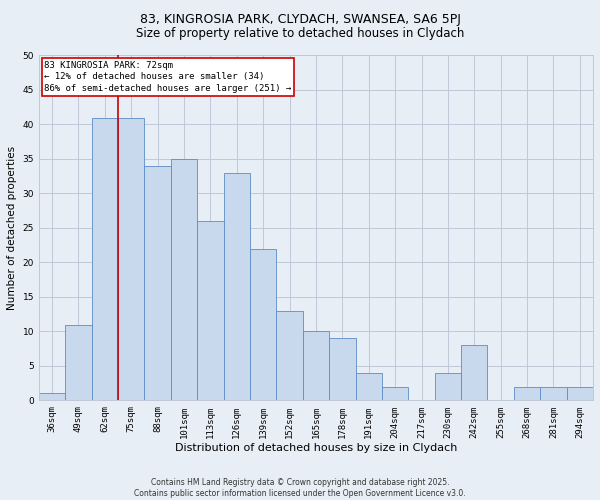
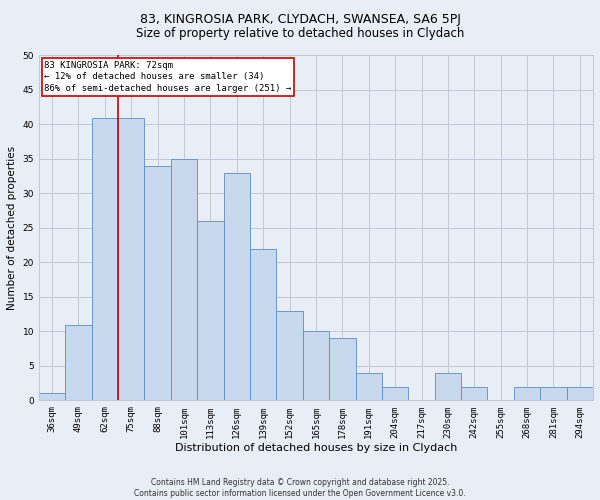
242sqm: 8 -> 2
